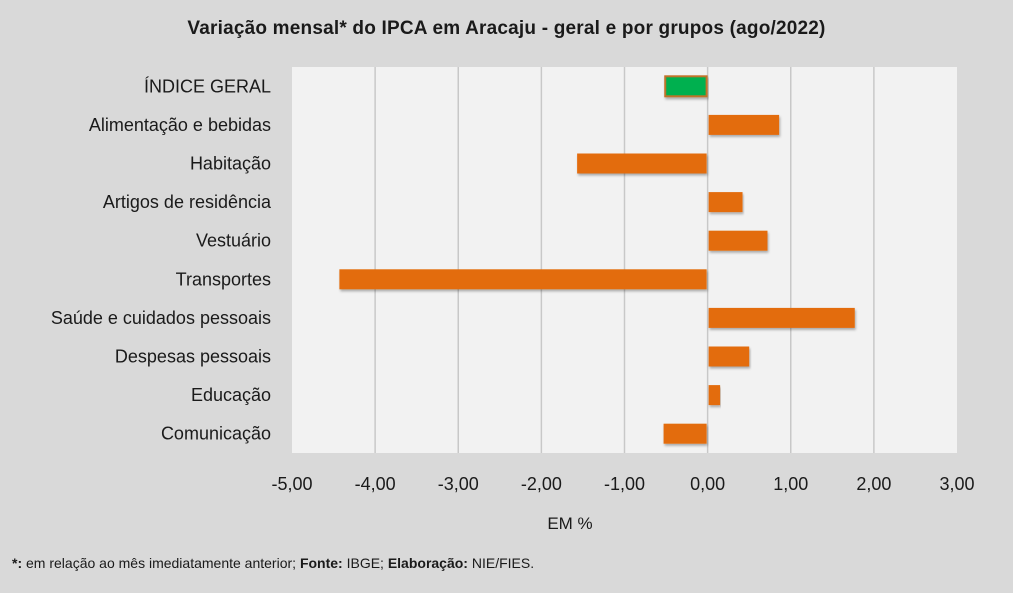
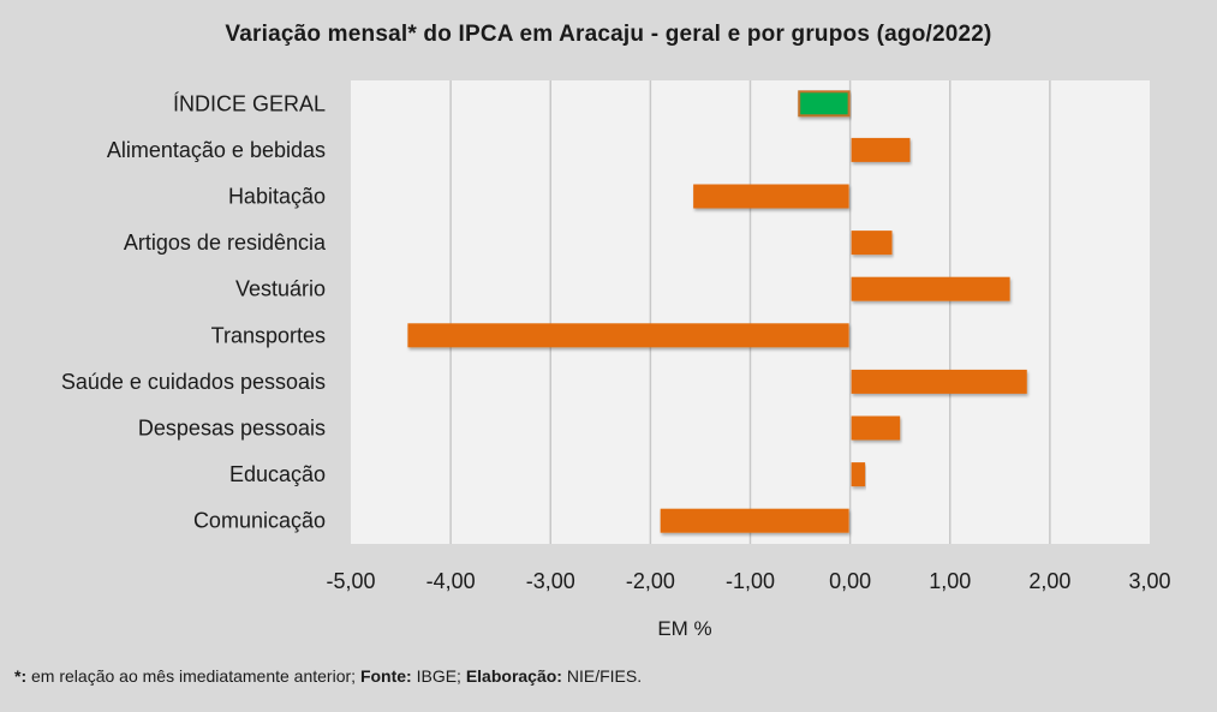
Alimentação e bebidas: 0,9 -> 0,6
Vestuário: 0,7 -> 1,6
Comunicação: -0,5 -> -1,9
